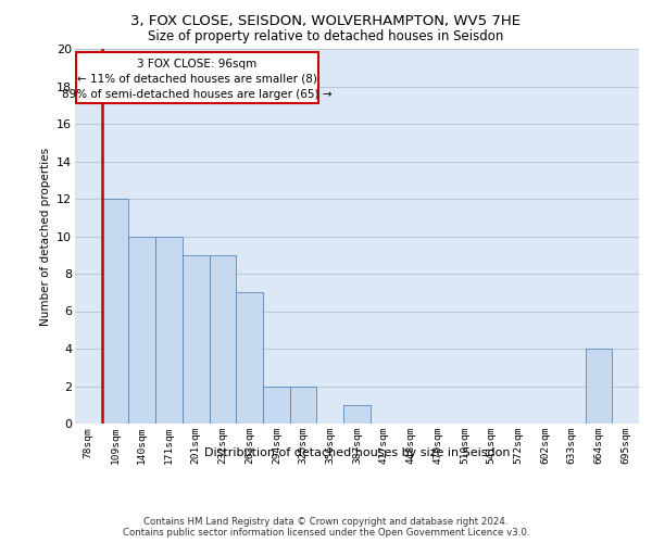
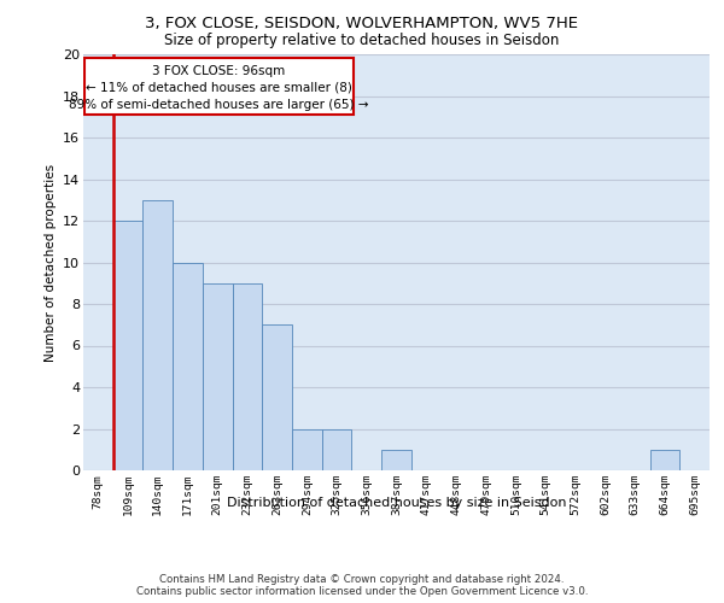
140sqm: 10 -> 13
664sqm: 4 -> 1
